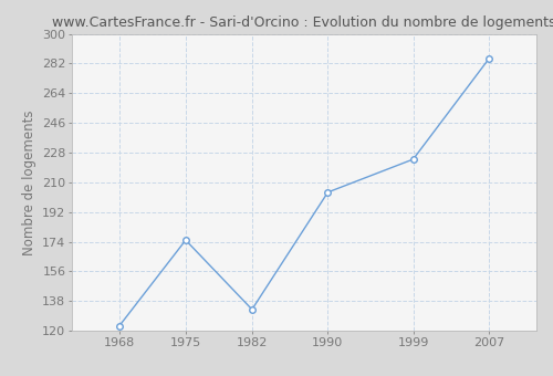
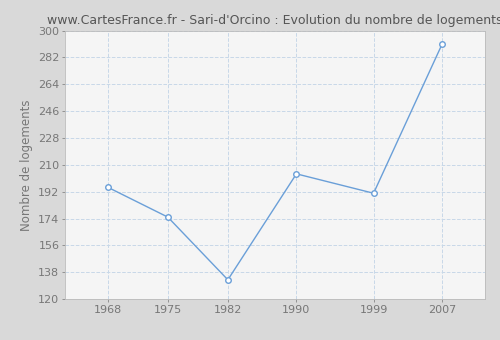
1968: 123 -> 195
1999: 224 -> 191
2007: 285 -> 291
